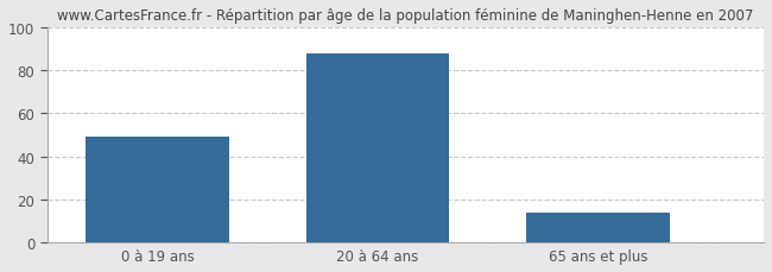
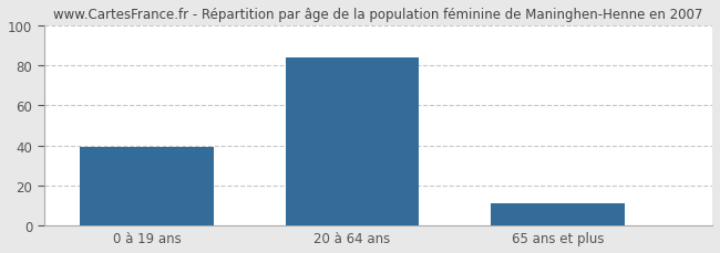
0 à 19 ans: 49 -> 39
20 à 64 ans: 88 -> 84
65 ans et plus: 14 -> 11
